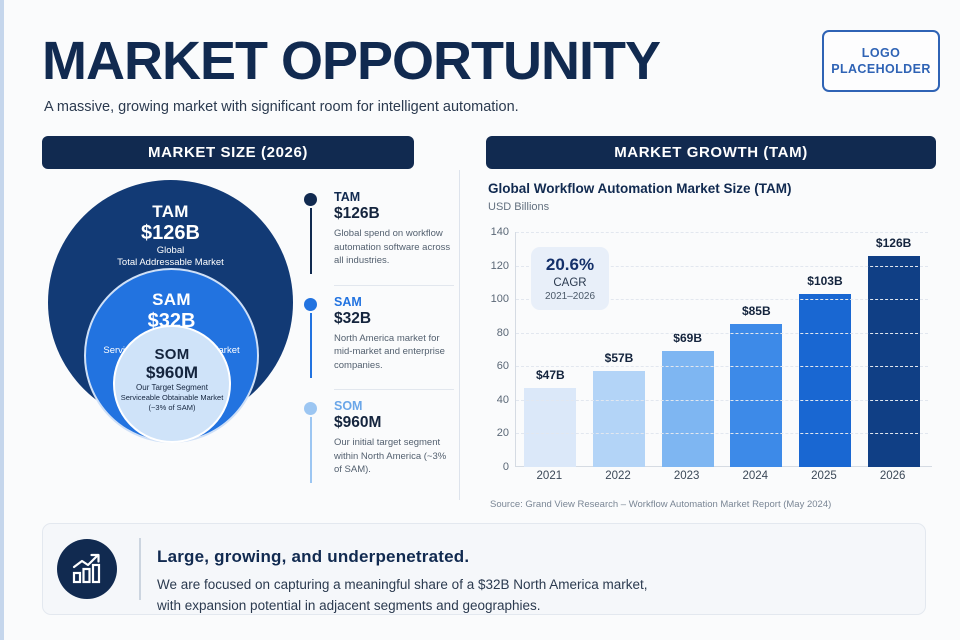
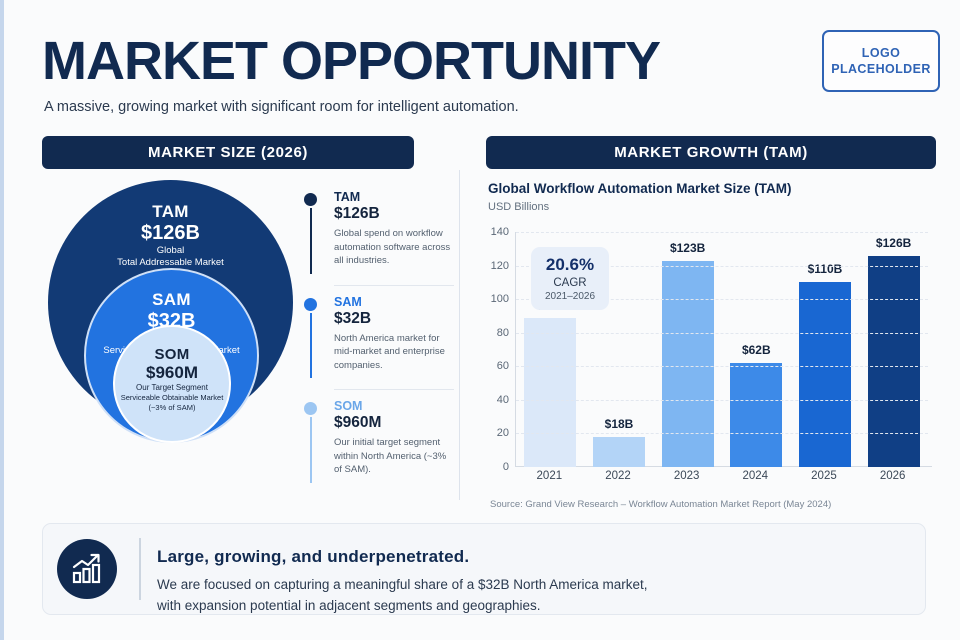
2021: $47B -> $89B
2022: $57B -> $18B
2023: $69B -> $123B
2024: $85B -> $62B
2025: $103B -> $110B
